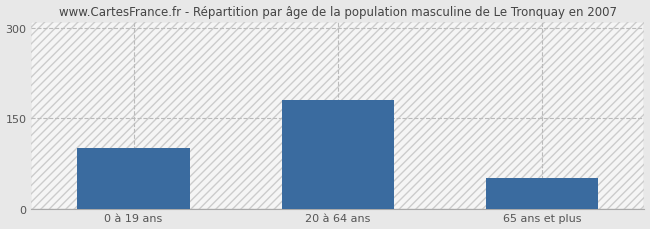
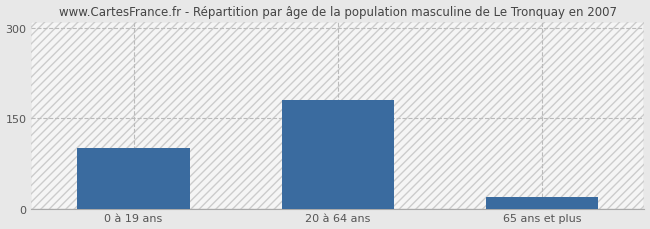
65 ans et plus: 50 -> 20
